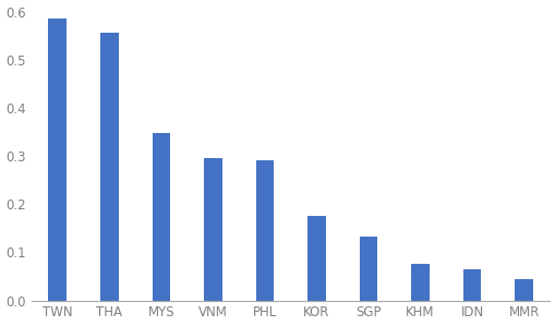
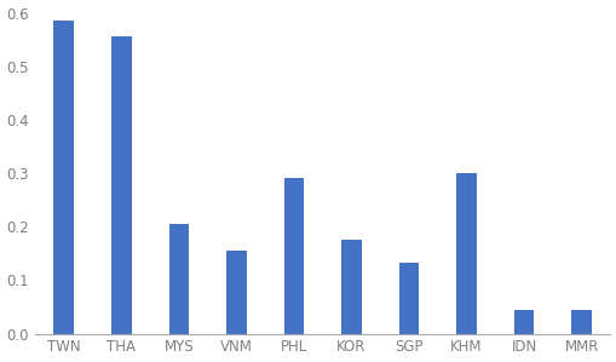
MYS: 0.347 -> 0.205
VNM: 0.295 -> 0.155
KHM: 0.076 -> 0.300
IDN: 0.065 -> 0.045
